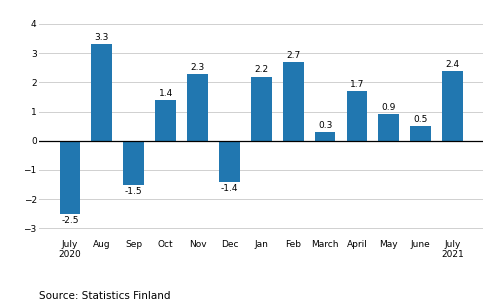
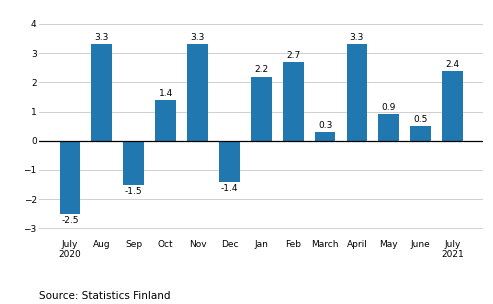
Nov: 2.3 -> 3.3
April: 1.7 -> 3.3
